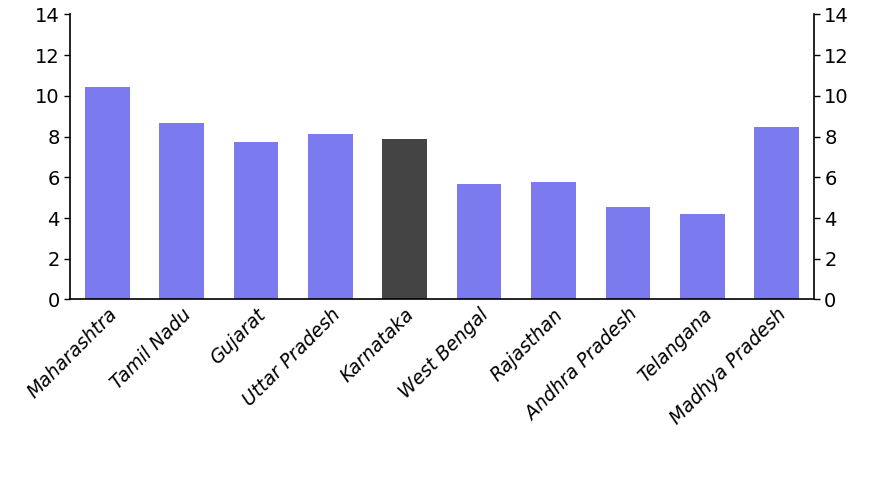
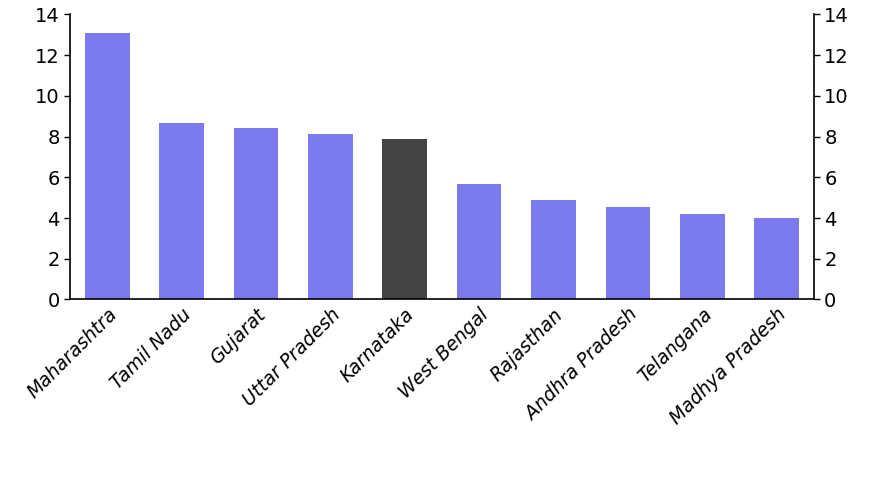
Maharashtra: 10.45 -> 13.10
Gujarat: 7.75 -> 8.40
Rajasthan: 5.75 -> 4.90
Madhya Pradesh: 8.45 -> 4.00
